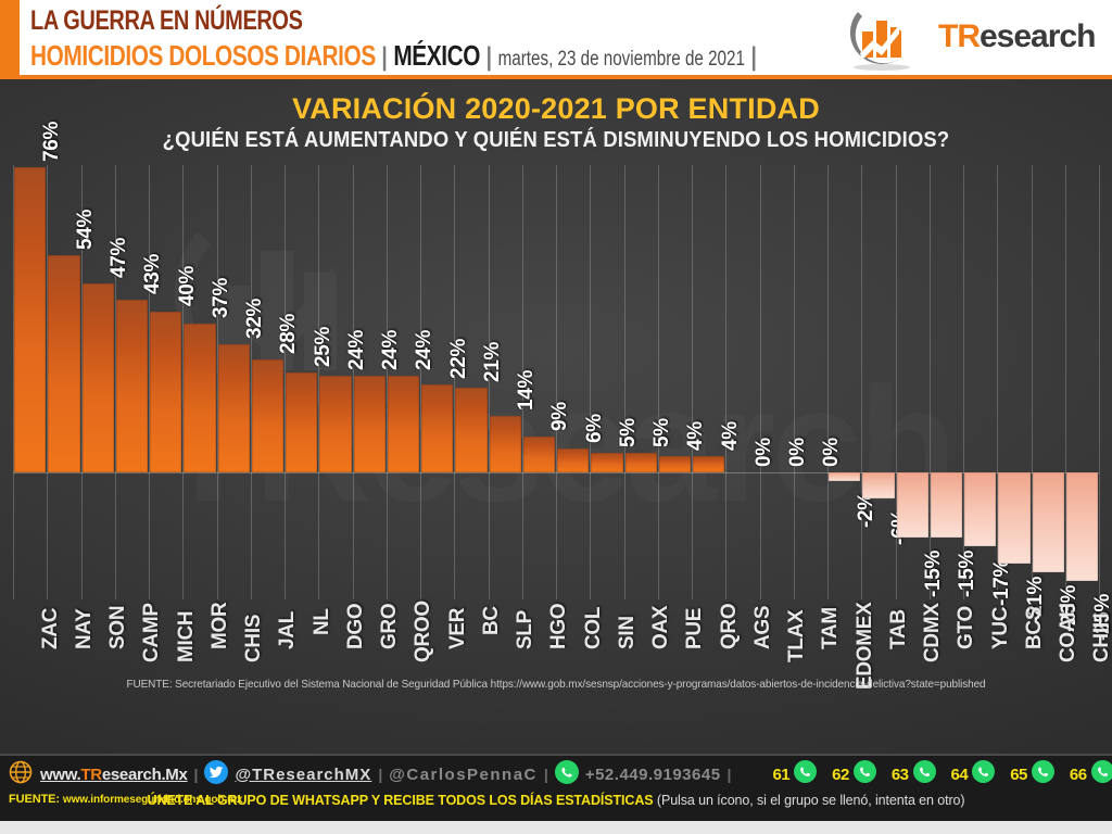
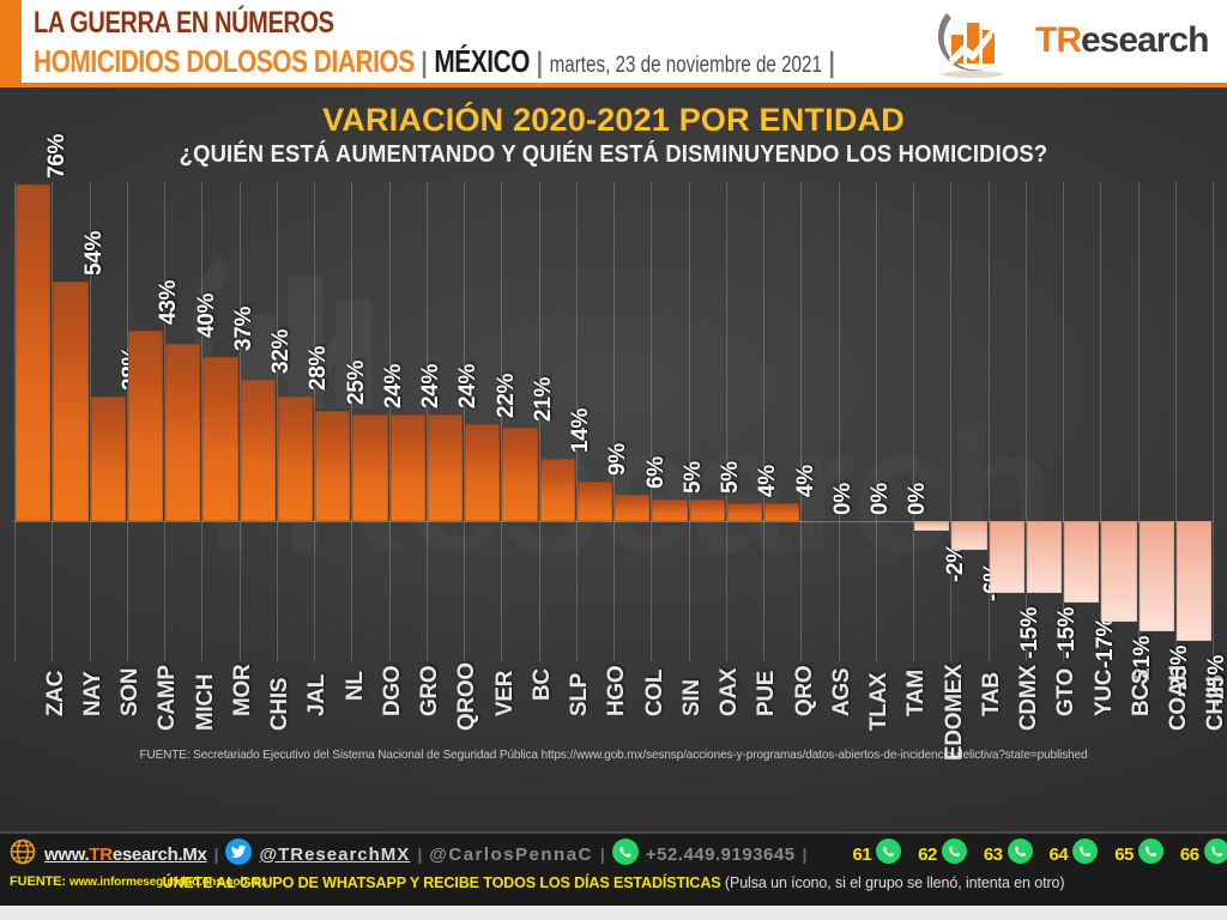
SON: 47% -> 28%
